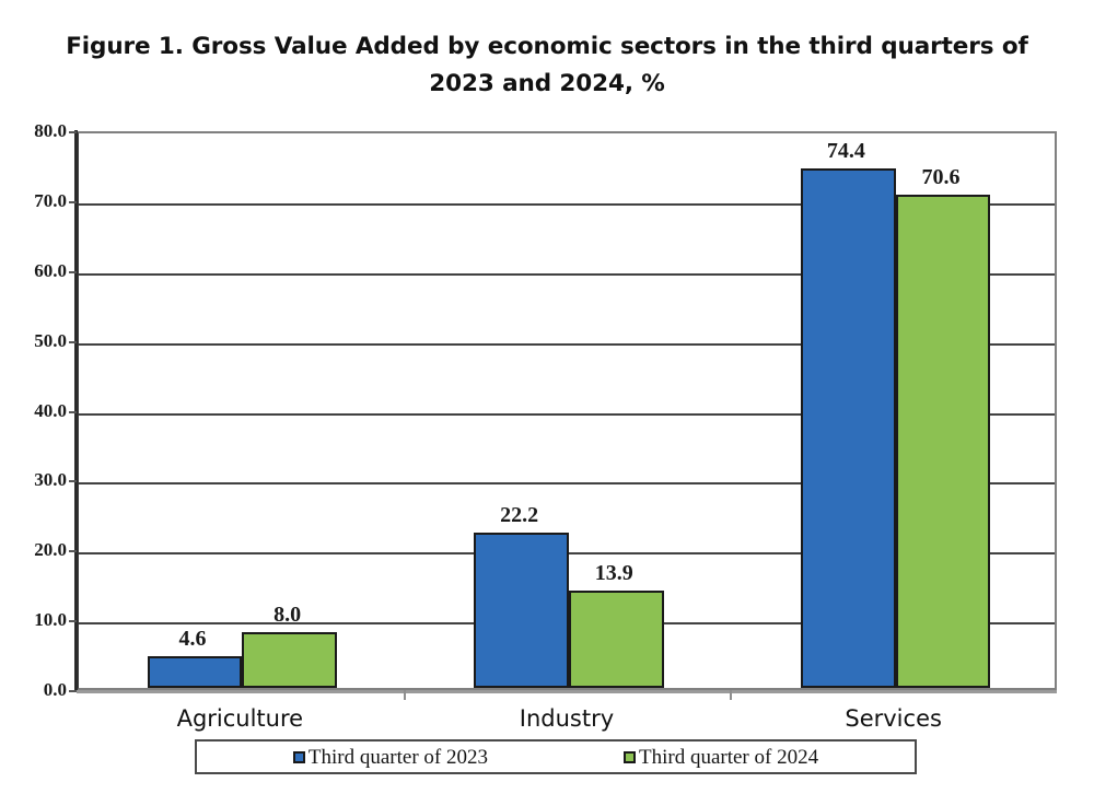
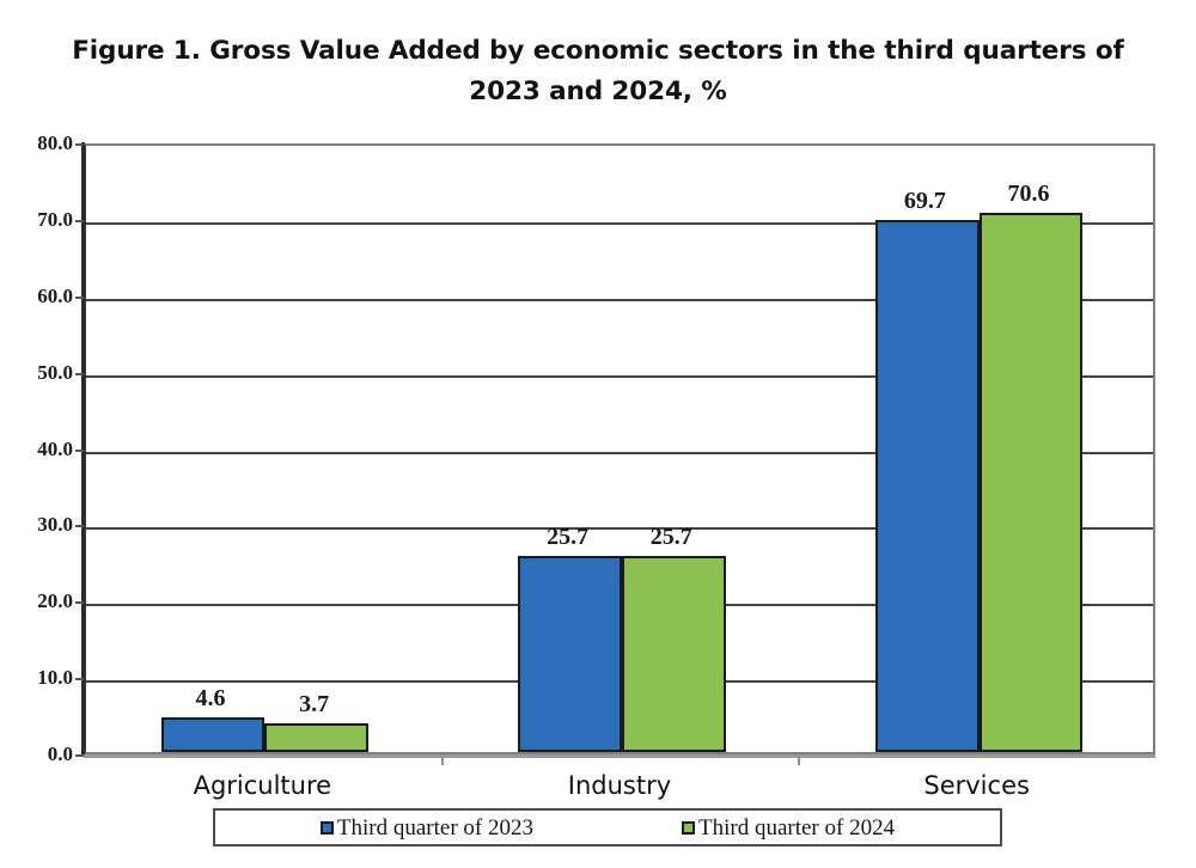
Third quarter of 2024/Agriculture: 8.0 -> 3.7
Third quarter of 2023/Industry: 22.2 -> 25.7
Third quarter of 2024/Industry: 13.9 -> 25.7
Third quarter of 2023/Services: 74.4 -> 69.7
